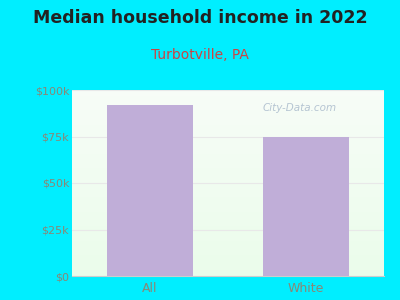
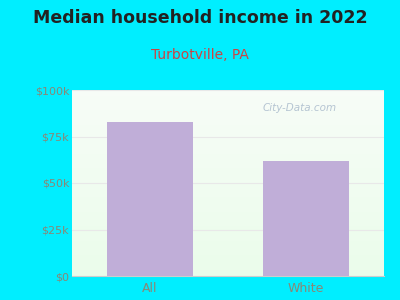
All: $92k -> $83k
White: $75k -> $62k
